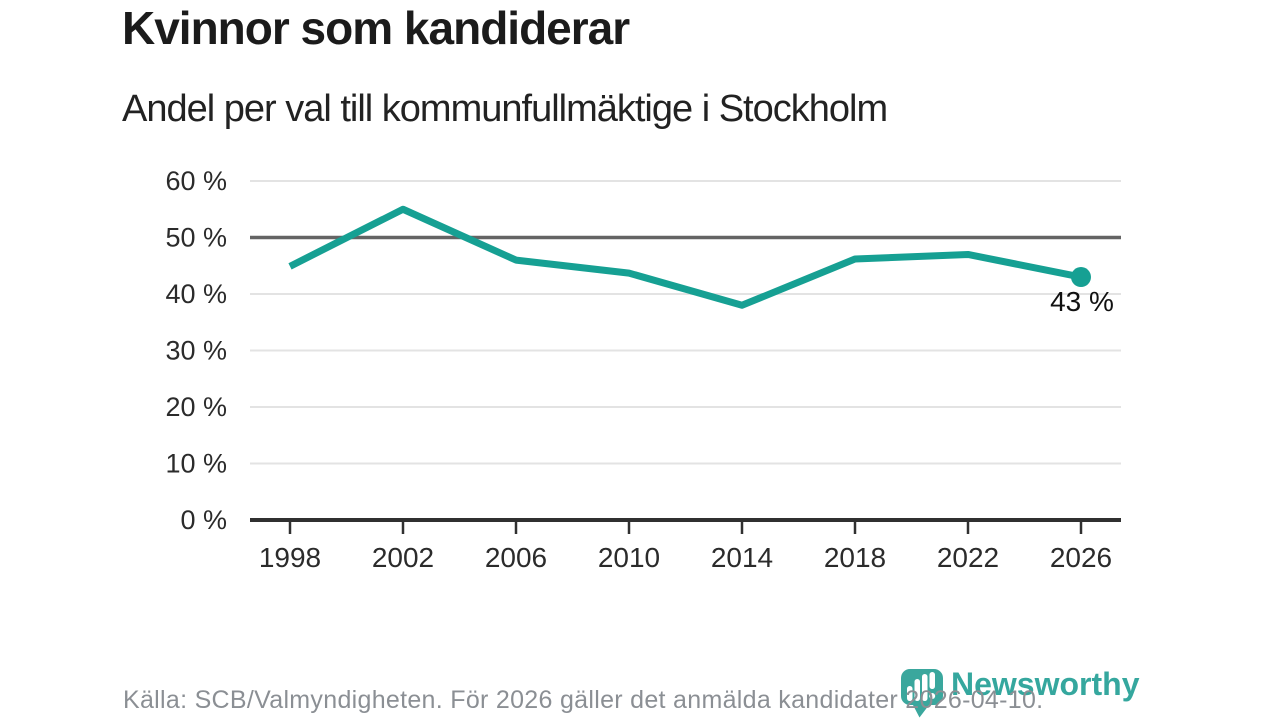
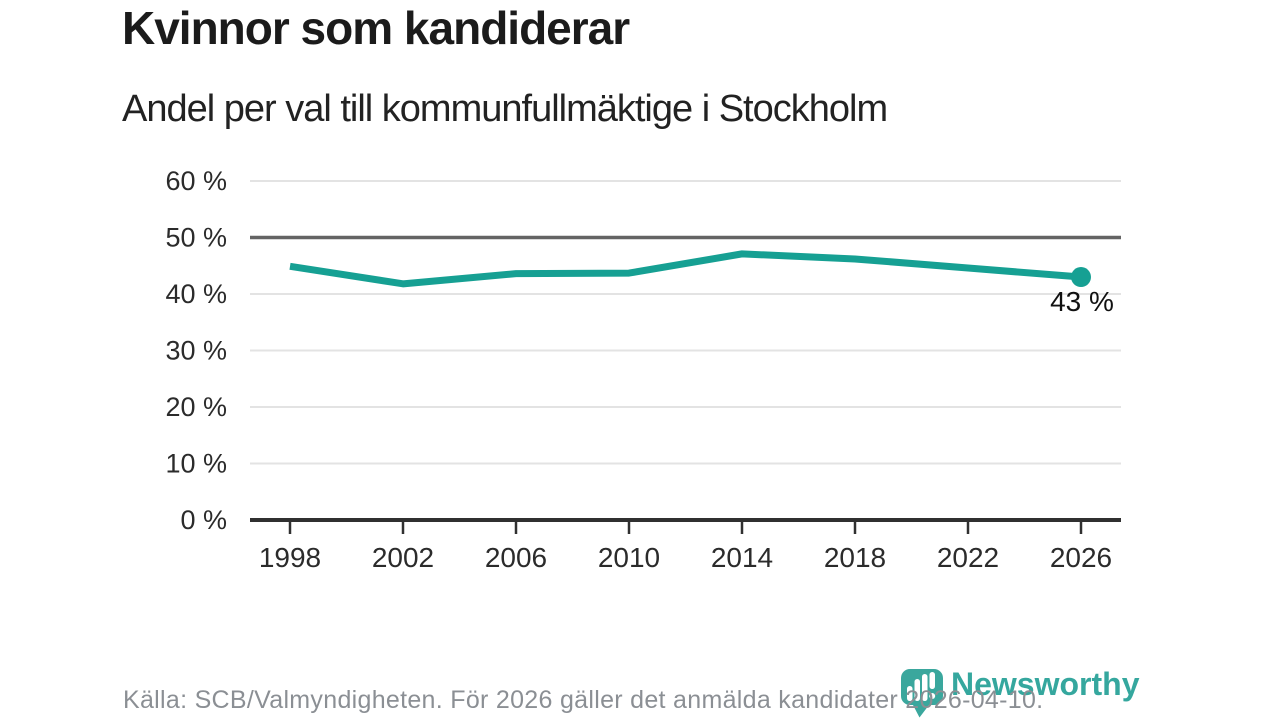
2002: 55% -> 42%
2006: 46% -> 44%
2014: 38% -> 47%
2022: 47% -> 45%
